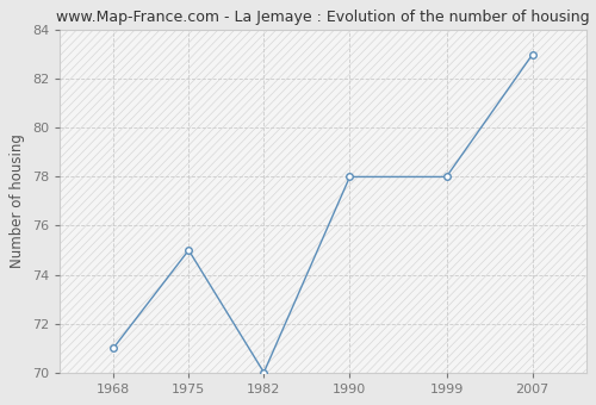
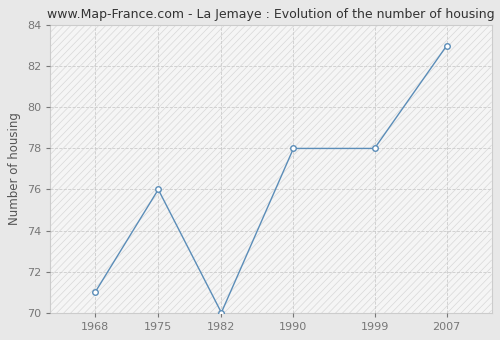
1975: 75 -> 76
